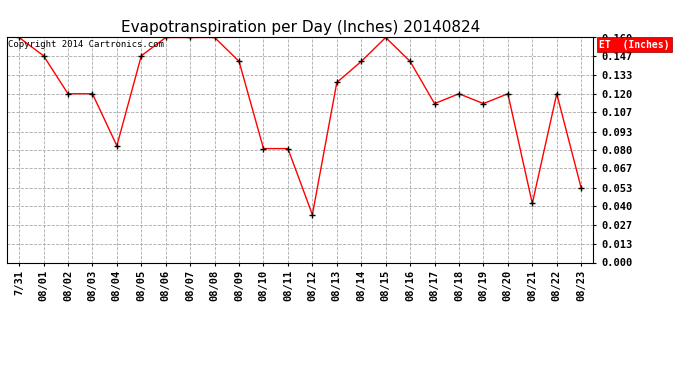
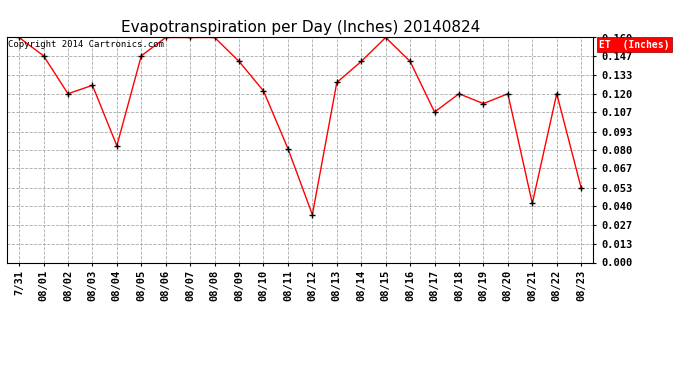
08/03: 0.120 -> 0.126
08/10: 0.081 -> 0.122
08/17: 0.113 -> 0.107
